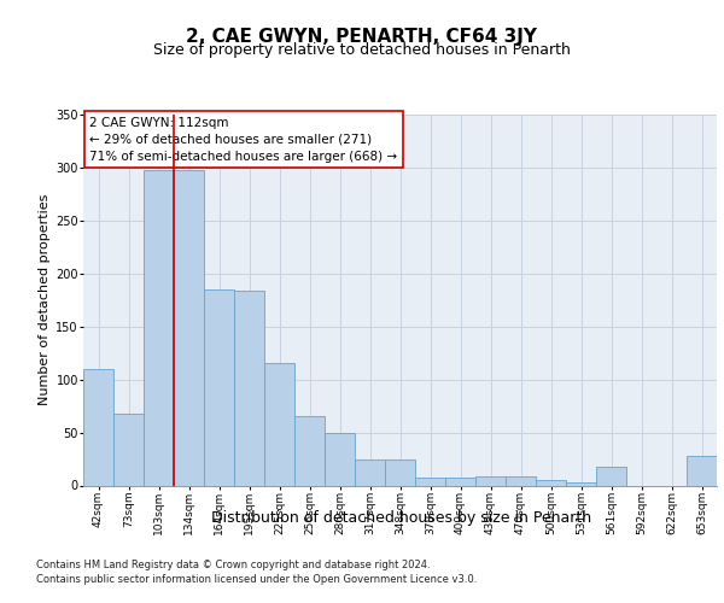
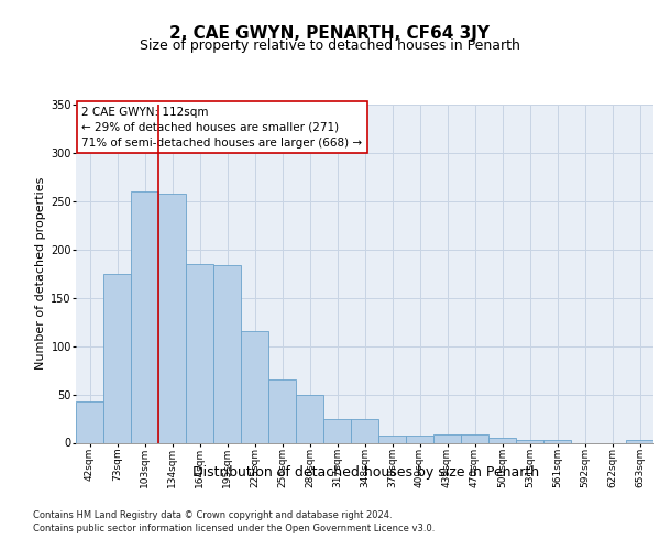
42sqm: 110 -> 43
73sqm: 68 -> 175
103sqm: 298 -> 260
134sqm: 298 -> 258
561sqm: 18 -> 3
653sqm: 28 -> 3
